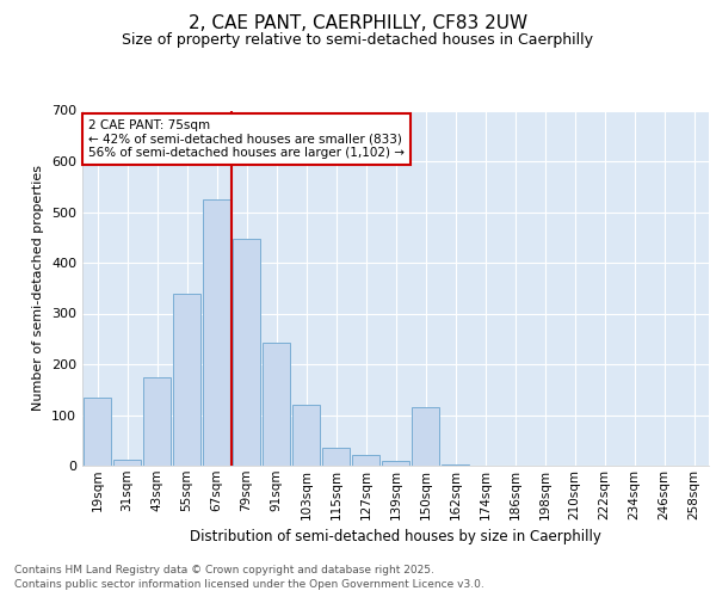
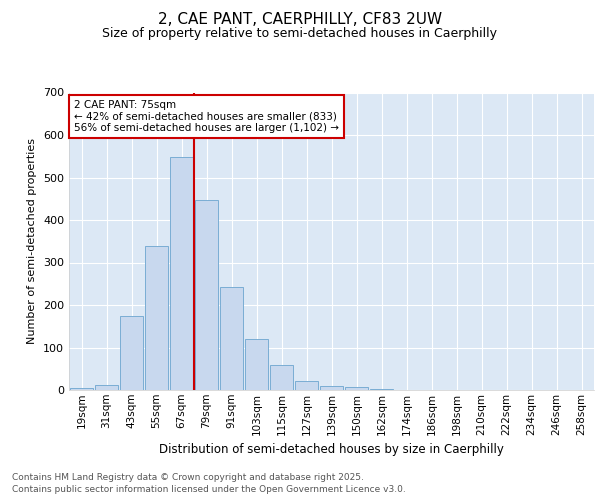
19sqm: 135 -> 5
67sqm: 525 -> 548
115sqm: 35 -> 60
150sqm: 115 -> 8
